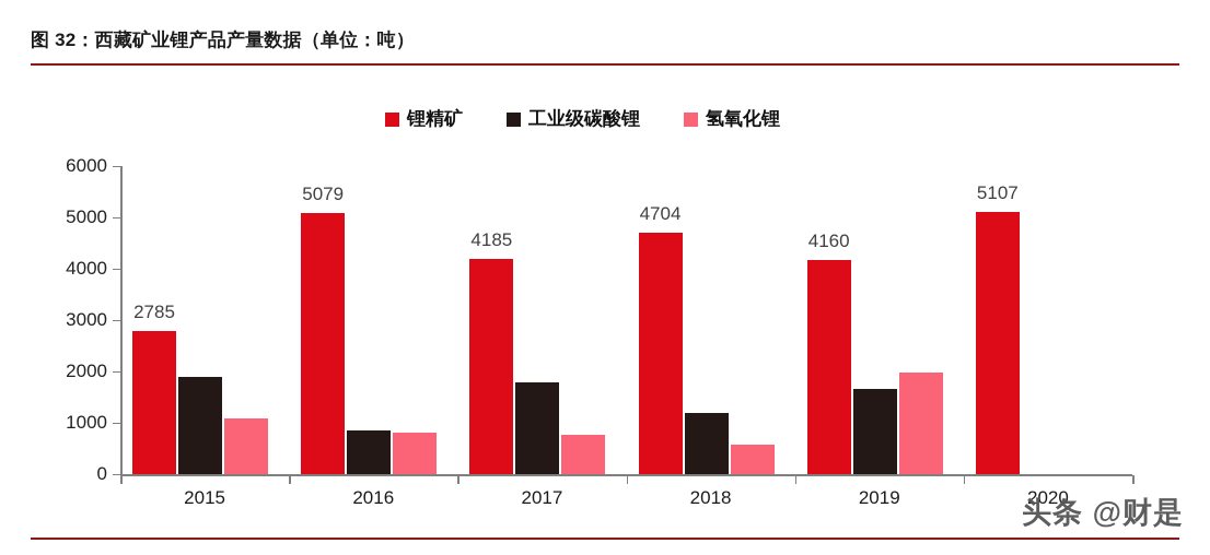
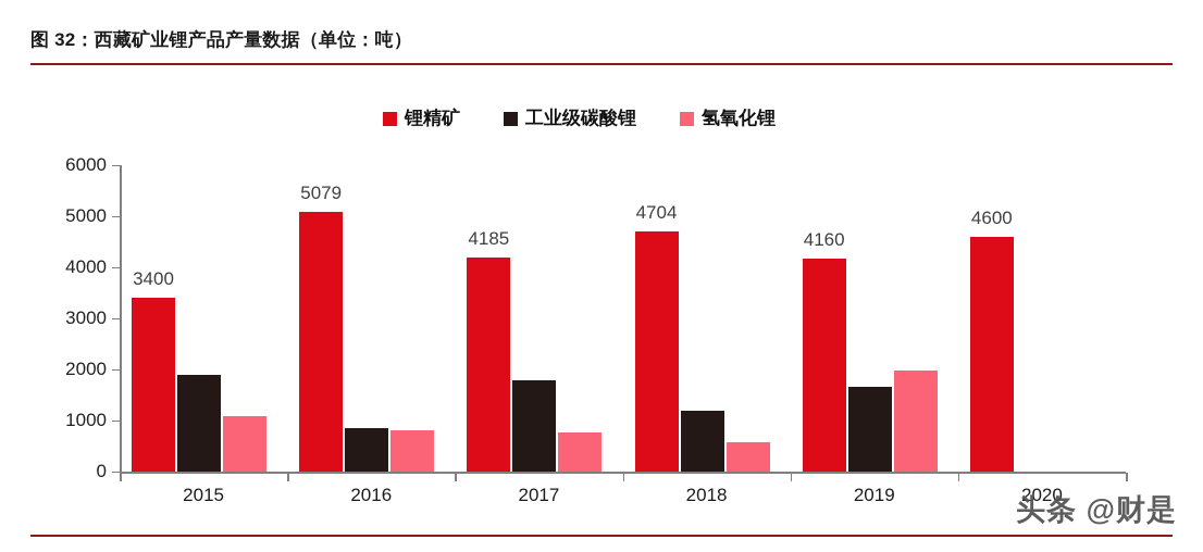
锂精矿/2015: 2785 -> 3400
锂精矿/2020: 5107 -> 4600
